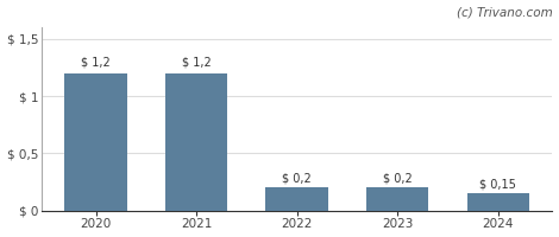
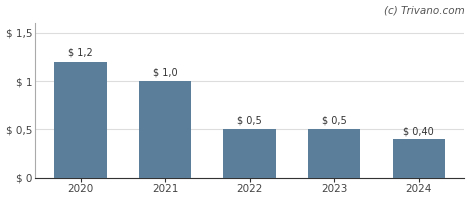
2021: 1,2 -> 1,0
2022: 0,2 -> 0,5
2023: 0,2 -> 0,5
2024: 0,15 -> 0,40
